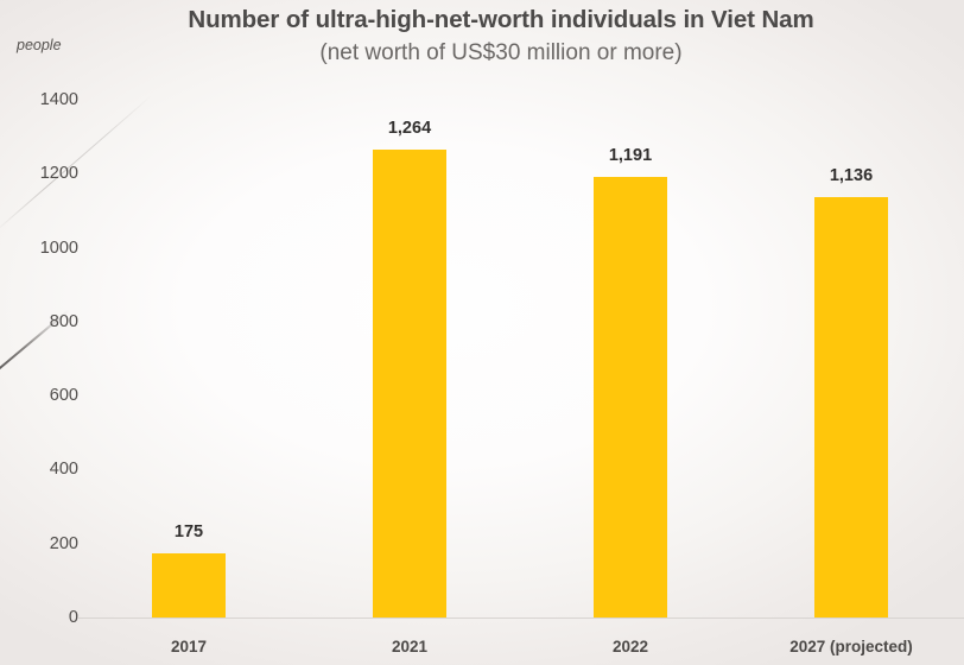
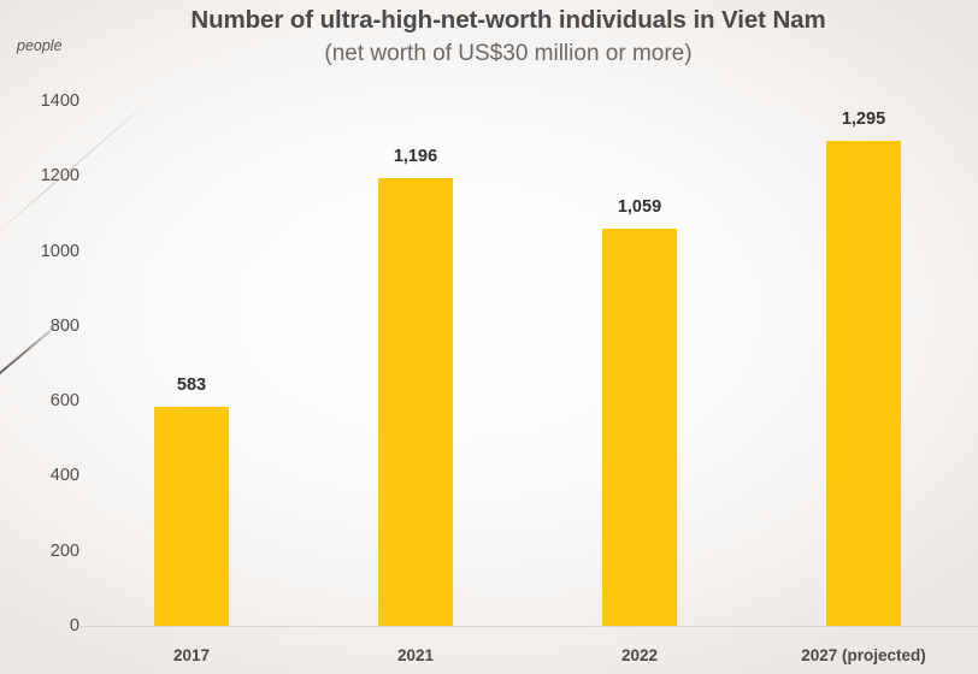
2017: 175 -> 583
2021: 1,264 -> 1,196
2022: 1,191 -> 1,059
2027 (projected): 1,136 -> 1,295
